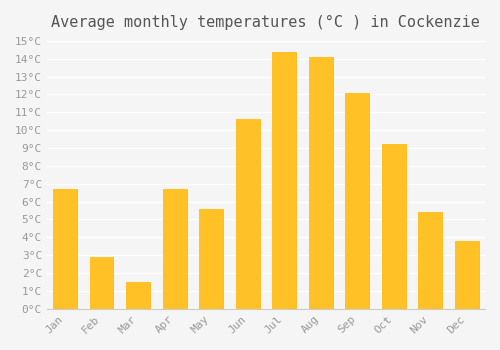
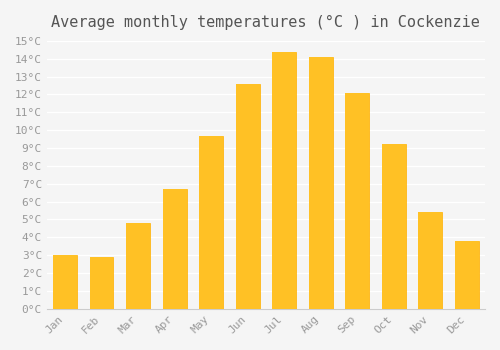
Jan: 6.7°C -> 3.0°C
Mar: 1.5°C -> 4.8°C
May: 5.6°C -> 9.7°C
Jun: 10.6°C -> 12.6°C
